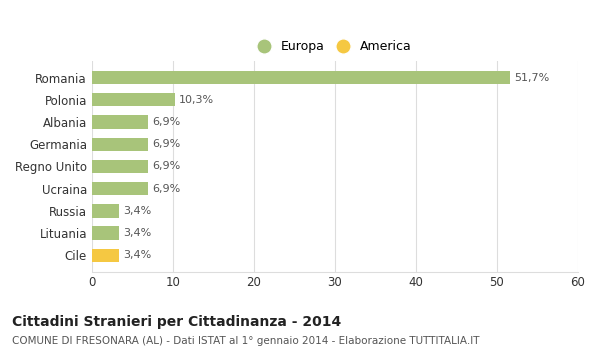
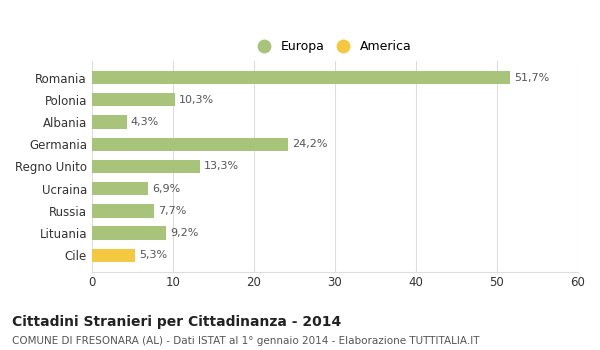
Albania: 6,9% -> 4,3%
Germania: 6,9% -> 24,2%
Regno Unito: 6,9% -> 13,3%
Russia: 3,4% -> 7,7%
Lituania: 3,4% -> 9,2%
Cile: 3,4% -> 5,3%
